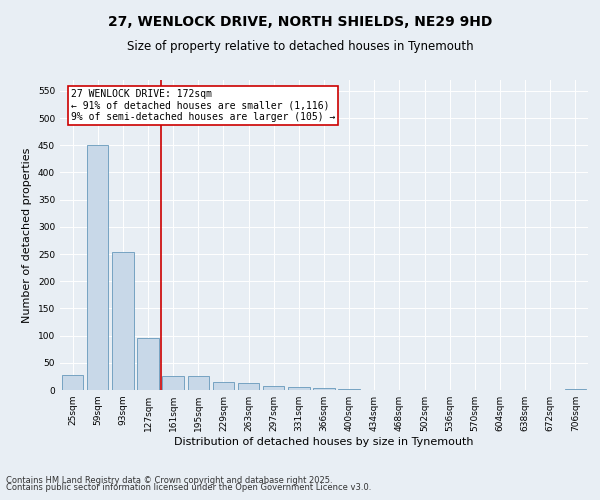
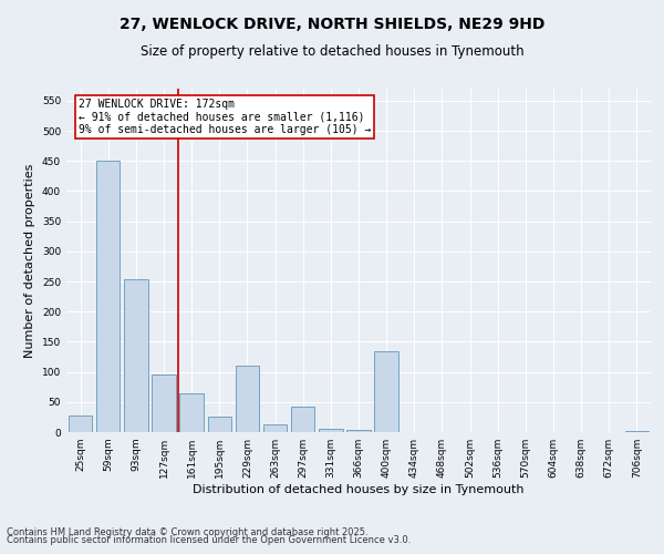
161sqm: 25 -> 64
229sqm: 15 -> 110
297sqm: 8 -> 42
400sqm: 1 -> 134
